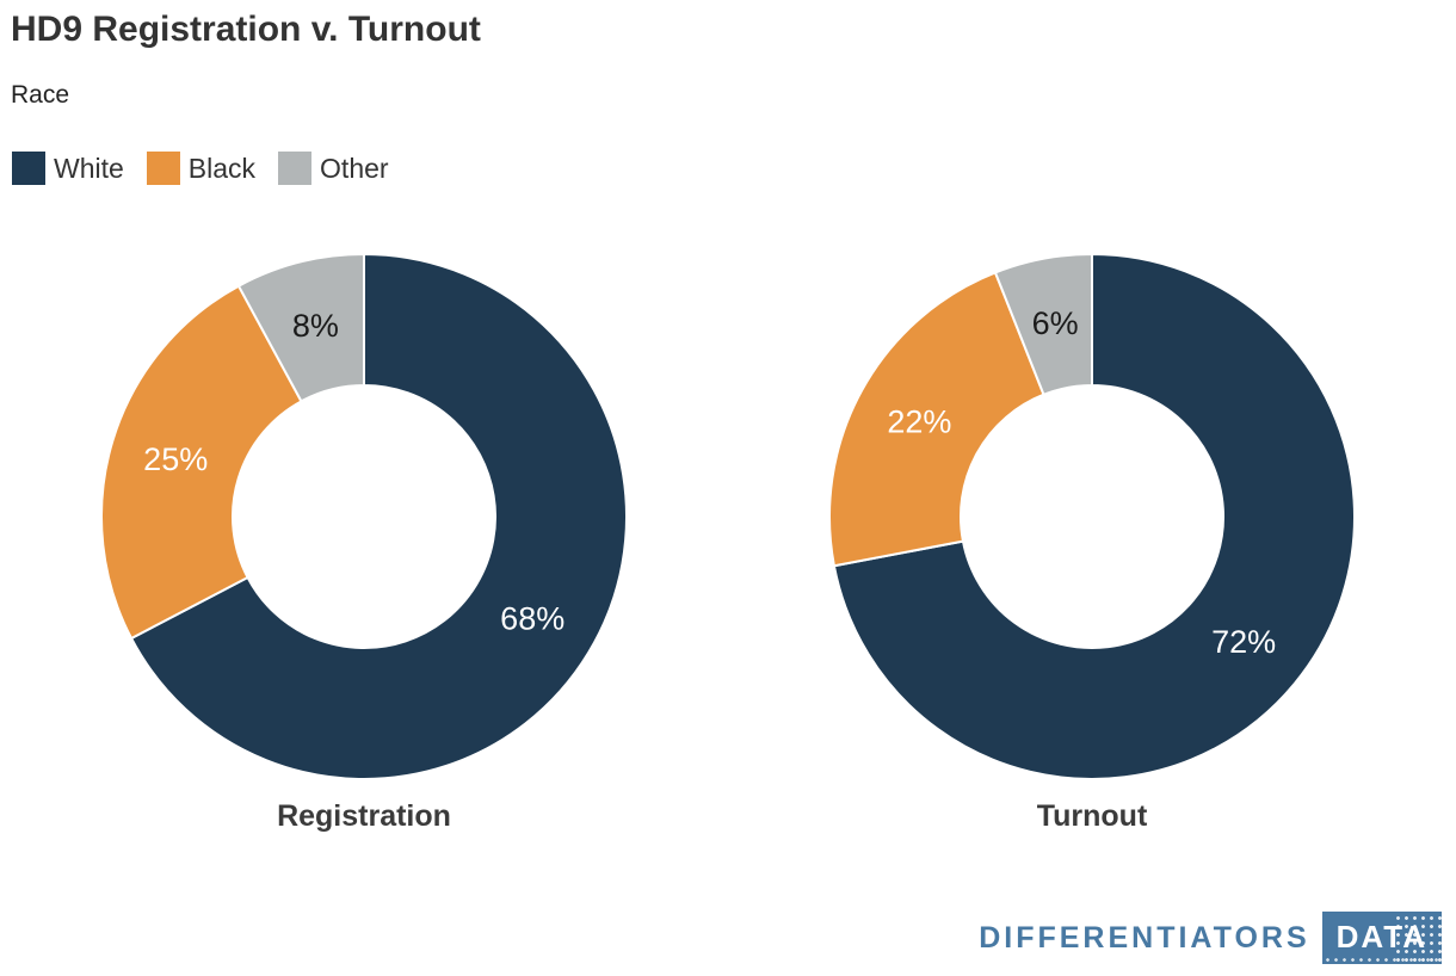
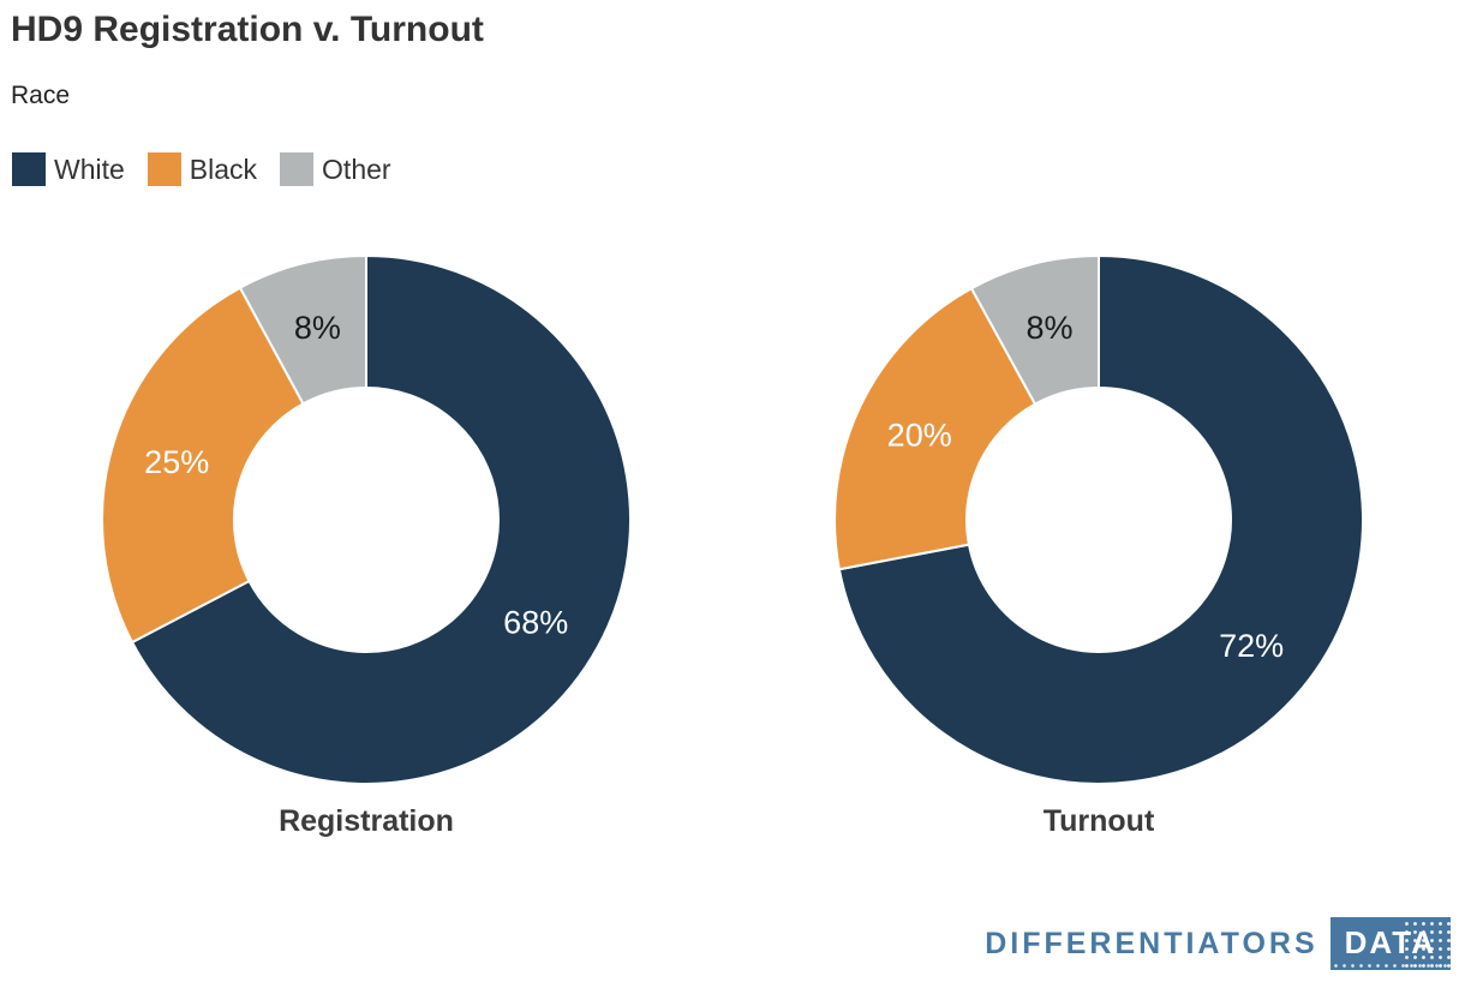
Turnout/Black: 22% -> 20%
Turnout/Other: 6% -> 8%
